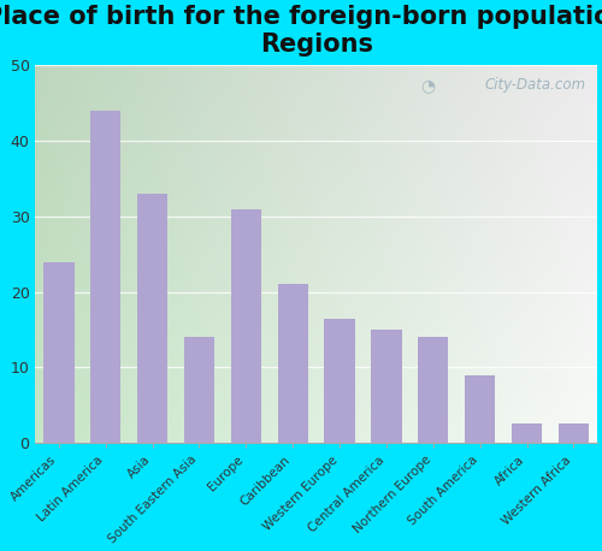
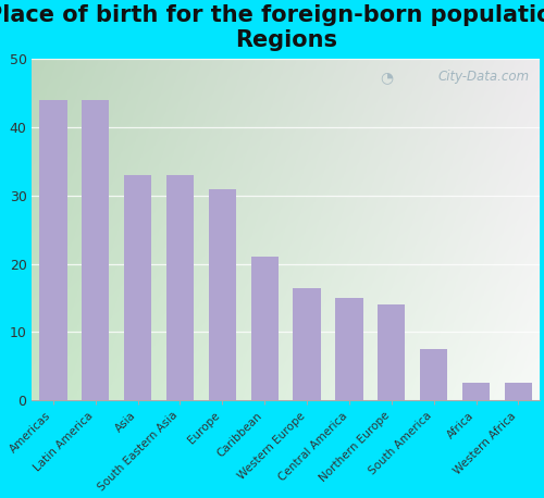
Americas: 24.0 -> 44.0
South Eastern Asia: 14.0 -> 33.0
South America: 9.0 -> 7.5
